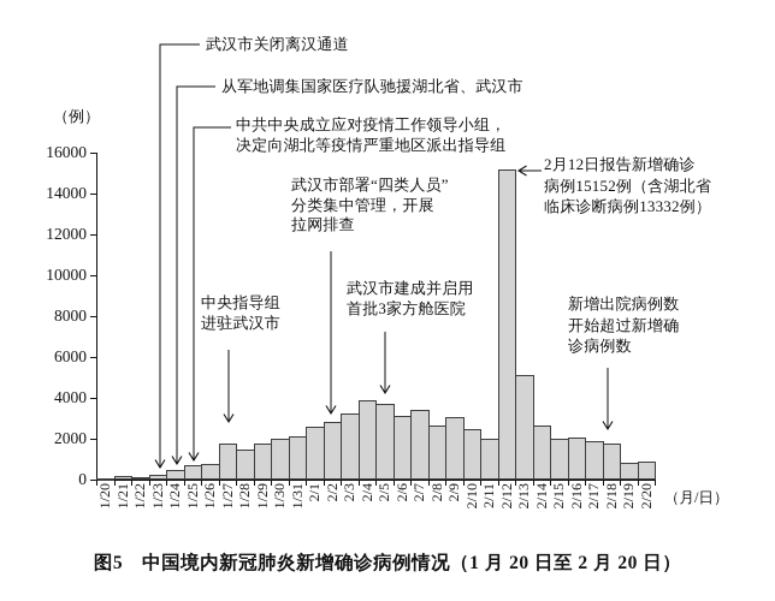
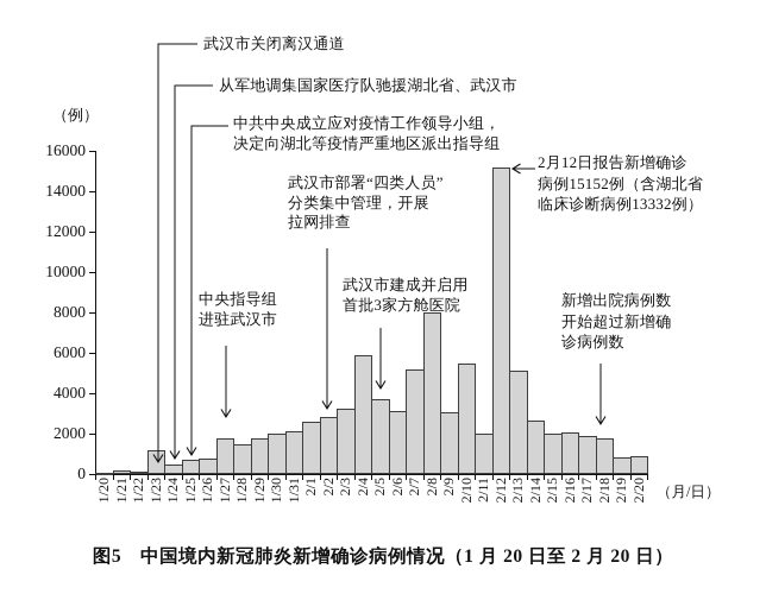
1/23: 300 -> 1200
2/4: 3900 -> 5900
2/7: 3400 -> 5200
2/8: 2700 -> 8000
2/10: 2500 -> 5500
